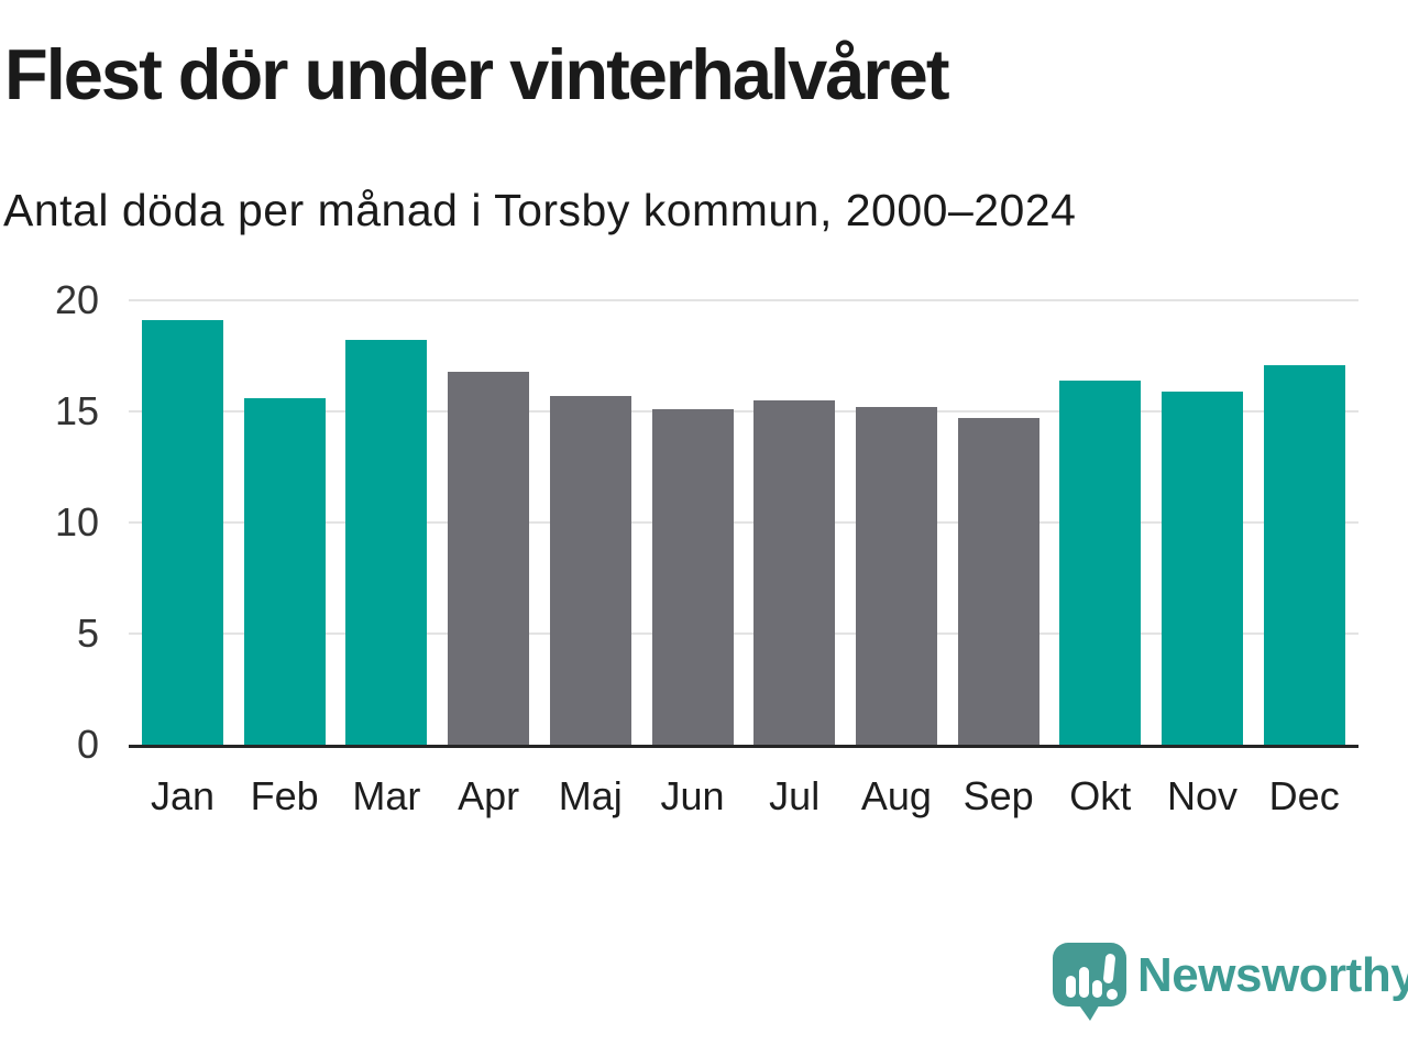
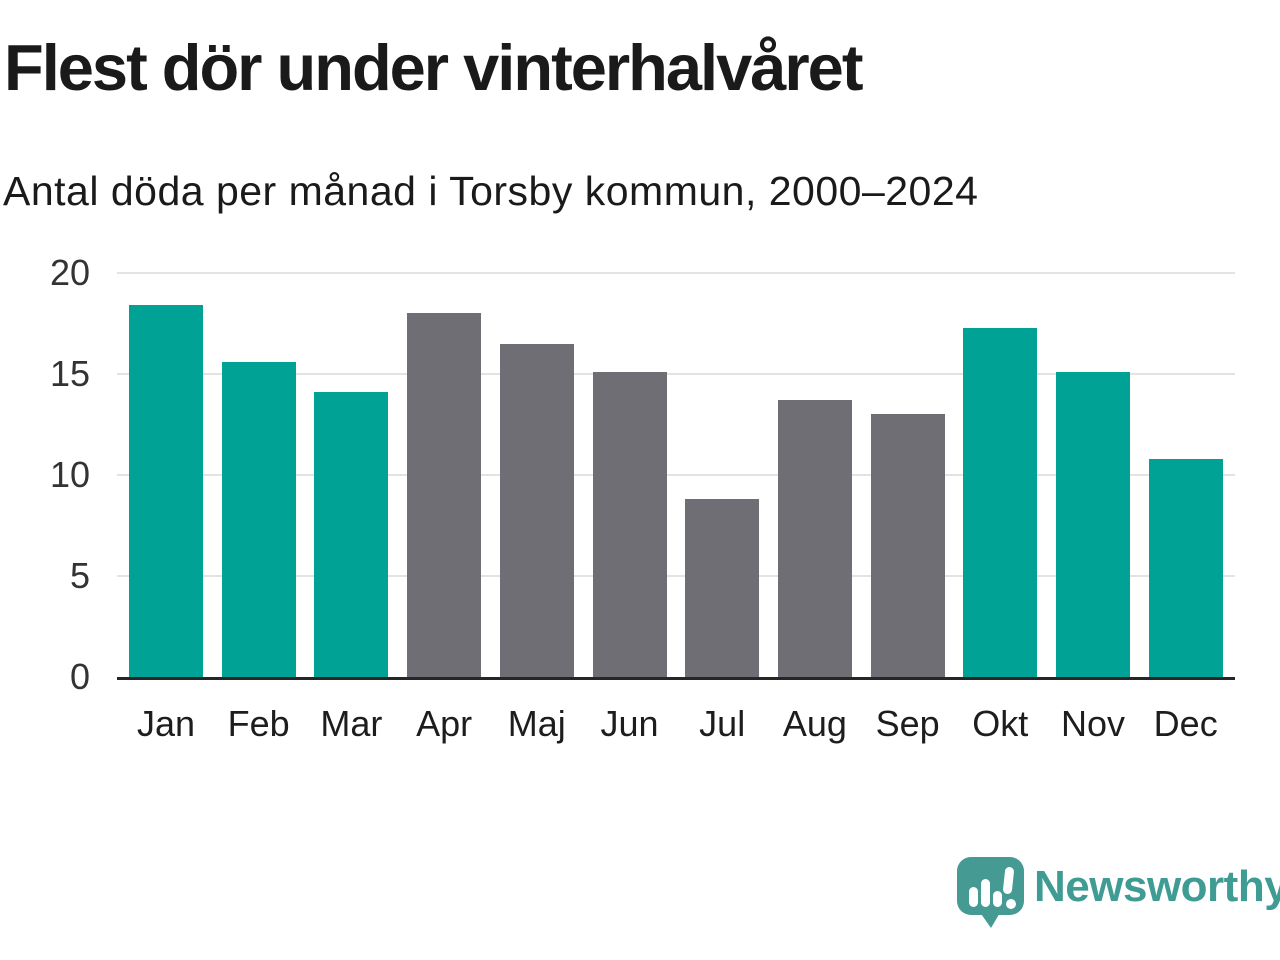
Jan: 19.1 -> 18.4
Mar: 18.2 -> 14.1
Apr: 16.8 -> 18.0
Maj: 15.7 -> 16.5
Jul: 15.5 -> 8.8
Aug: 15.2 -> 13.7
Sep: 14.7 -> 13.0
Okt: 16.4 -> 17.3
Nov: 15.9 -> 15.1
Dec: 17.1 -> 10.8
